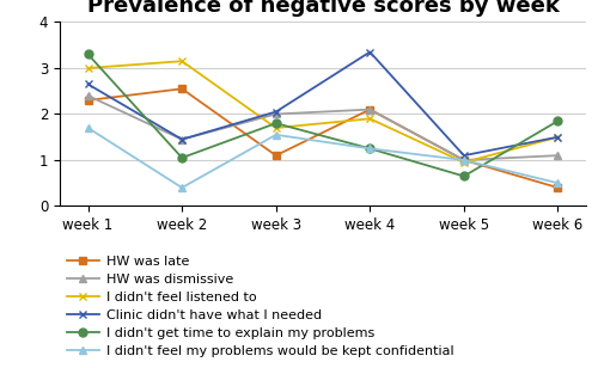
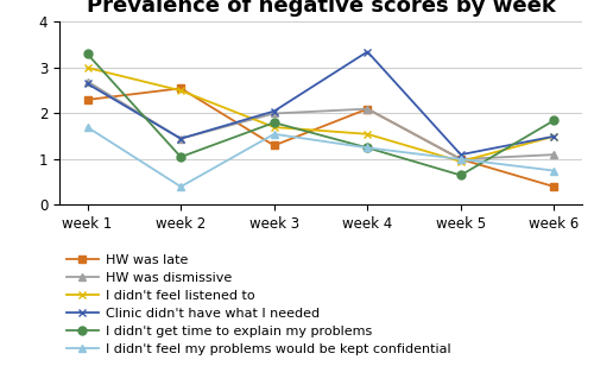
HW was dismissive/week 1: 2.40 -> 2.70
I didn't feel listened to/week 2: 3.15 -> 2.50
HW was late/week 3: 1.10 -> 1.30
I didn't feel listened to/week 4: 1.90 -> 1.55
I didn't feel my problems would be kept confidential/week 6: 0.50 -> 0.75
